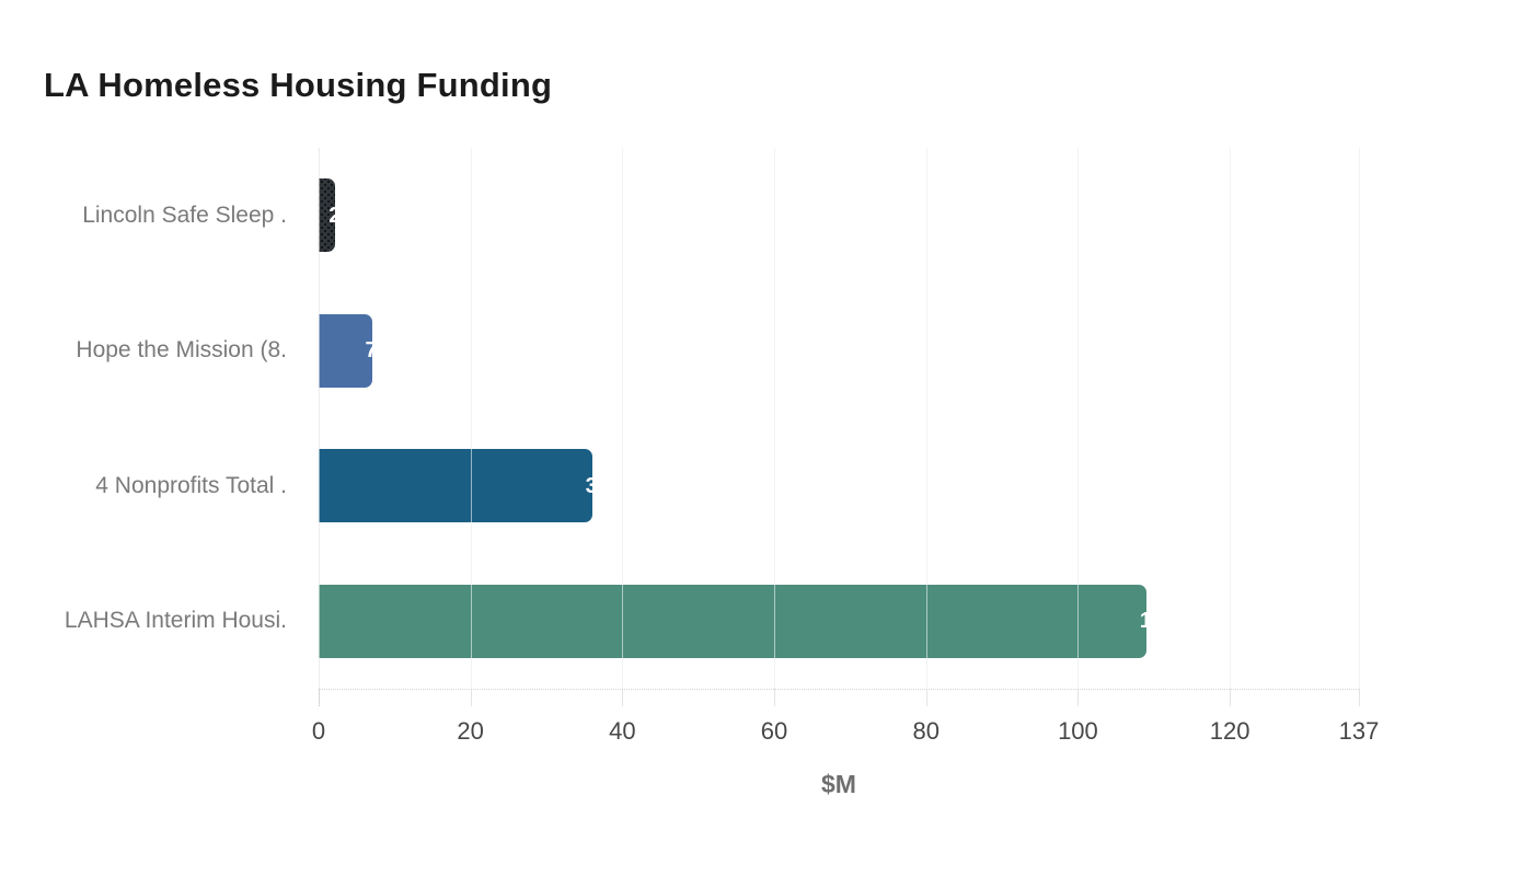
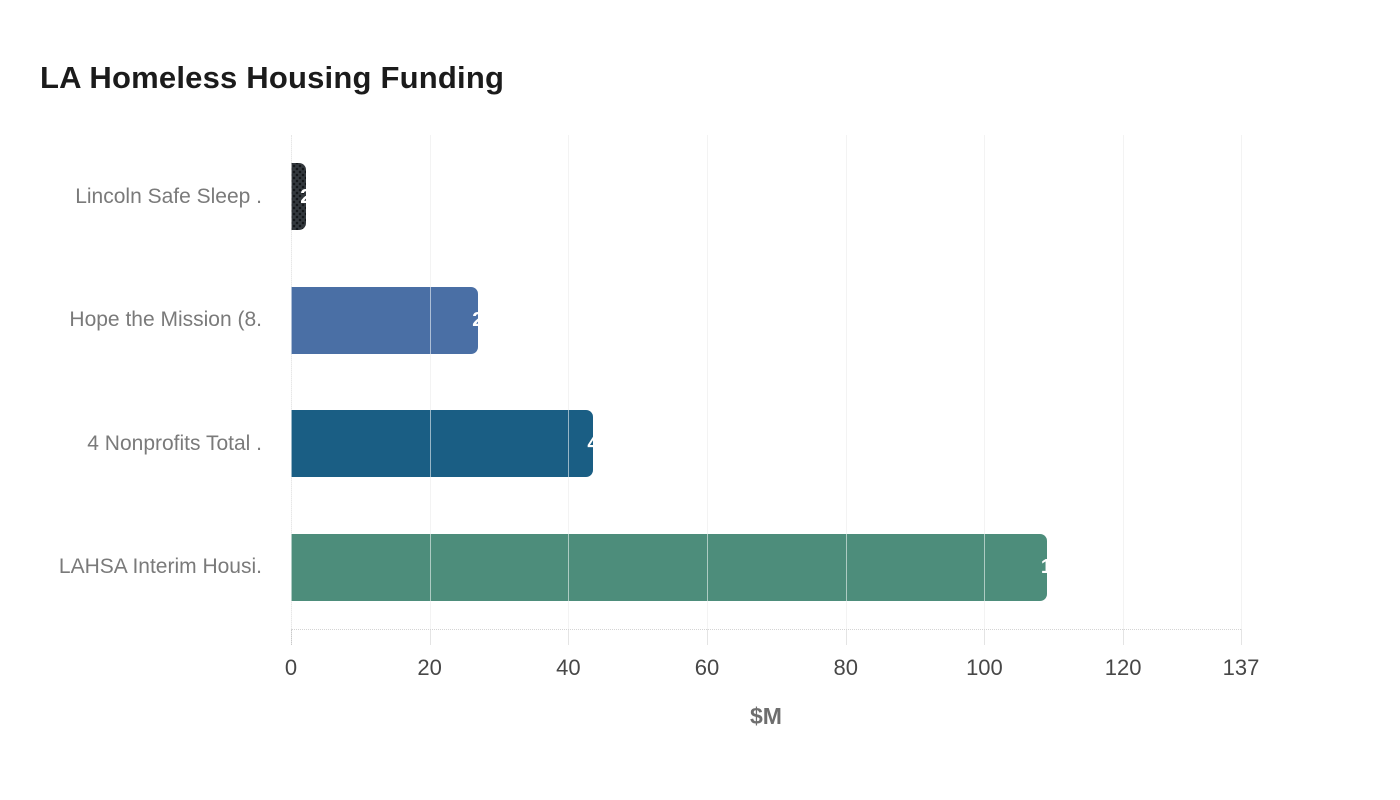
Hope the Mission (8.: 7 -> 27
4 Nonprofits Total .: 36 -> 44
